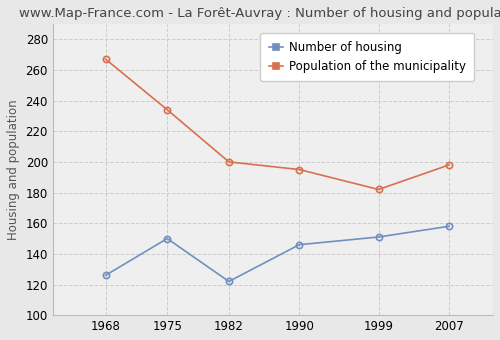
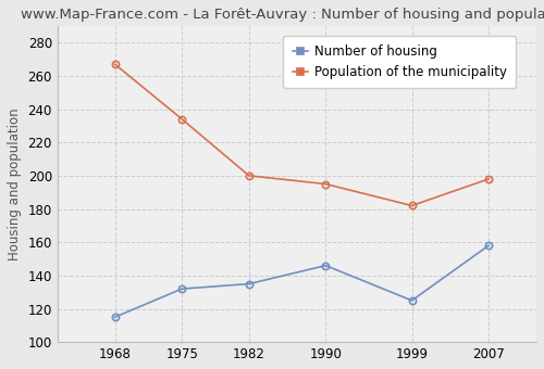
Number of housing/1968: 126 -> 115
Number of housing/1975: 150 -> 132
Number of housing/1982: 122 -> 135
Number of housing/1999: 151 -> 125
